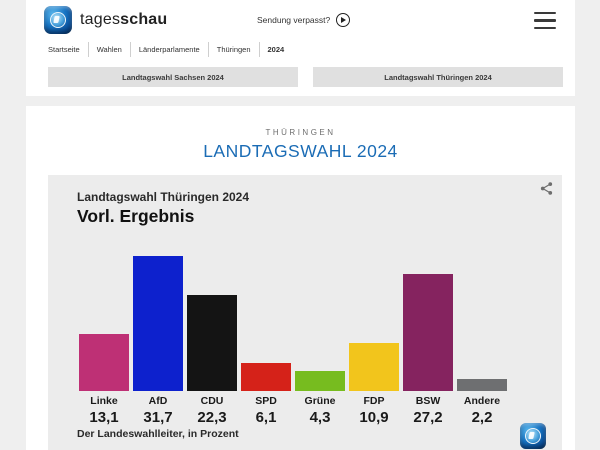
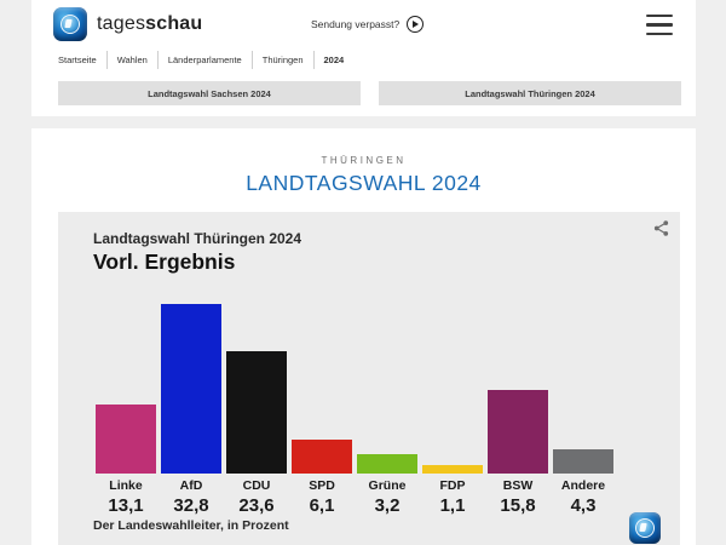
AfD: 31,7 -> 32,8
CDU: 22,3 -> 23,6
Grüne: 4,3 -> 3,2
FDP: 10,9 -> 1,1
BSW: 27,2 -> 15,8
Andere: 2,2 -> 4,3
